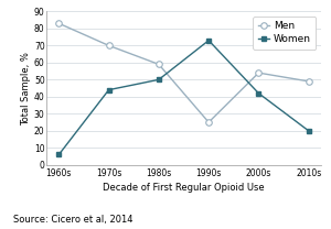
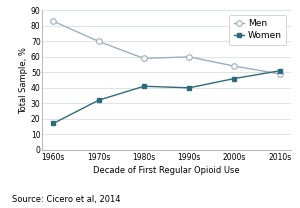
Women/1960s: 6 -> 17
Women/1970s: 44 -> 32
Women/1980s: 50 -> 41
Men/1990s: 25 -> 60
Women/1990s: 73 -> 40
Women/2000s: 42 -> 46
Women/2010s: 20 -> 51
